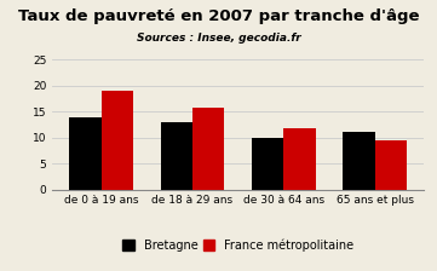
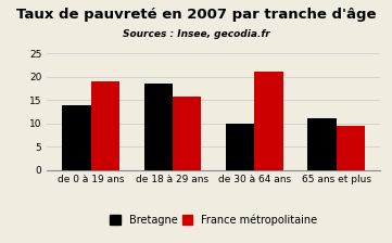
Bretagne/de 18 à 29 ans: 13.0 -> 18.5
France métropolitaine/de 30 à 64 ans: 11.9 -> 21.0
